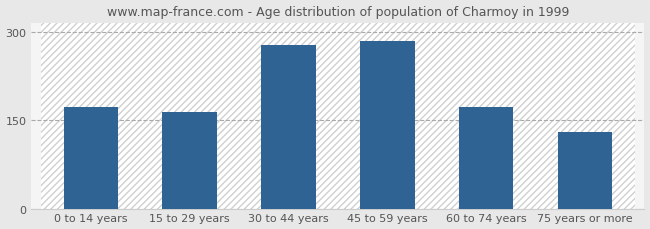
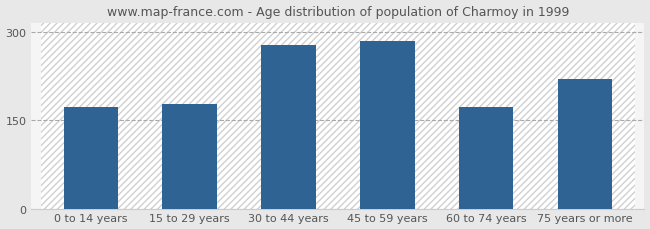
15 to 29 years: 163 -> 178
75 years or more: 130 -> 220
